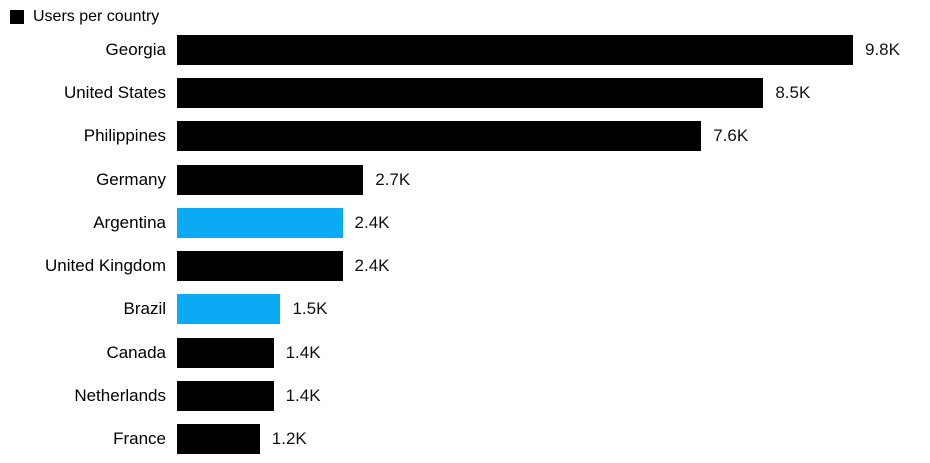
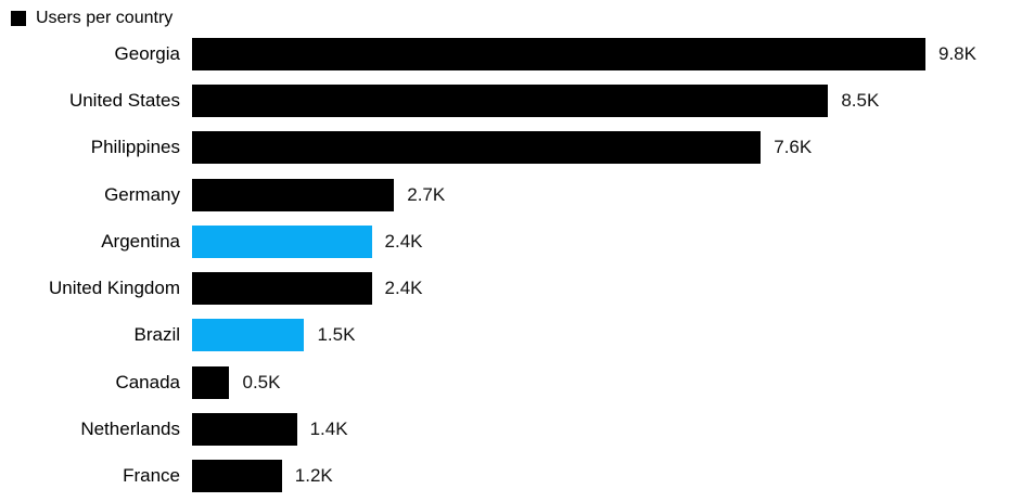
Canada: 1.4K -> 0.5K
